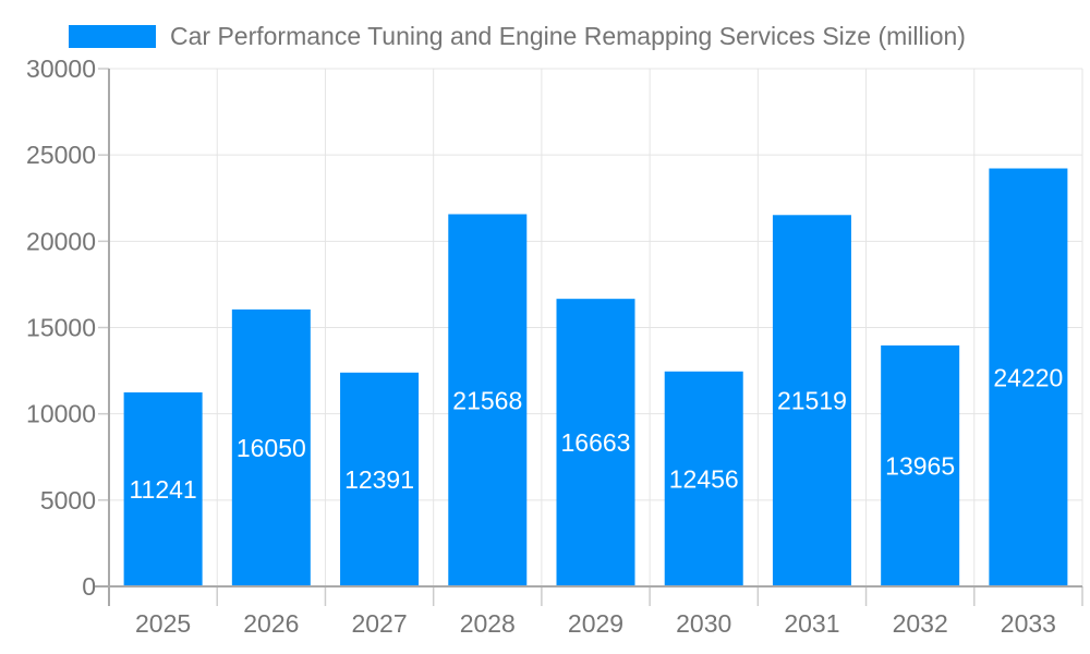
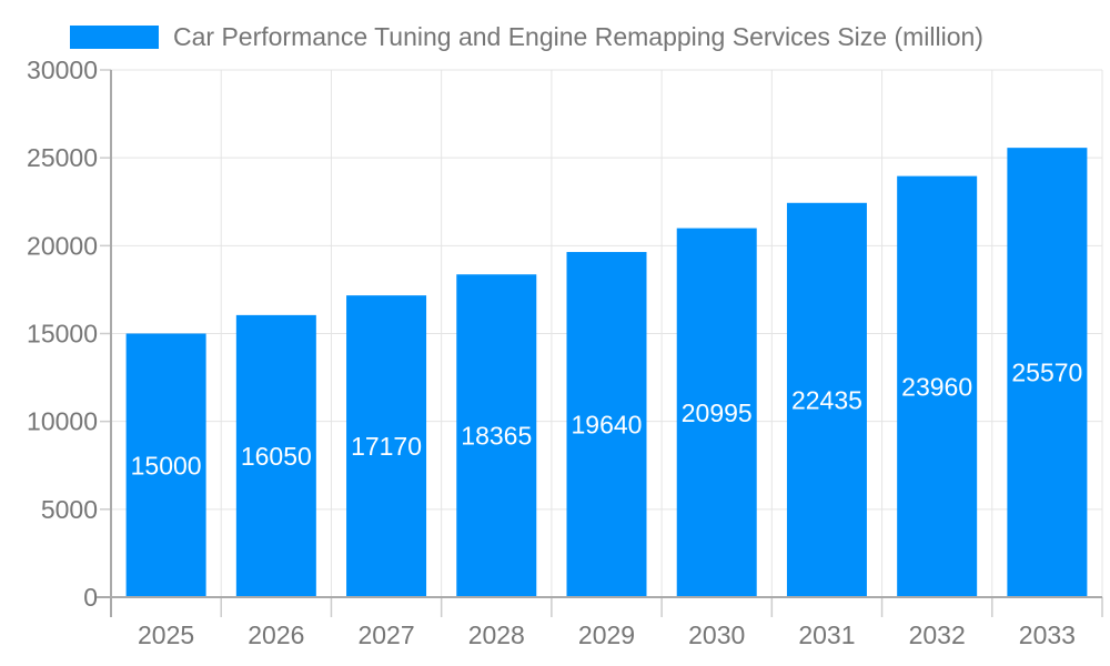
2025: 11241 -> 15000
2027: 12391 -> 17170
2028: 21568 -> 18365
2029: 16663 -> 19640
2030: 12456 -> 20995
2031: 21519 -> 22435
2032: 13965 -> 23960
2033: 24220 -> 25570
